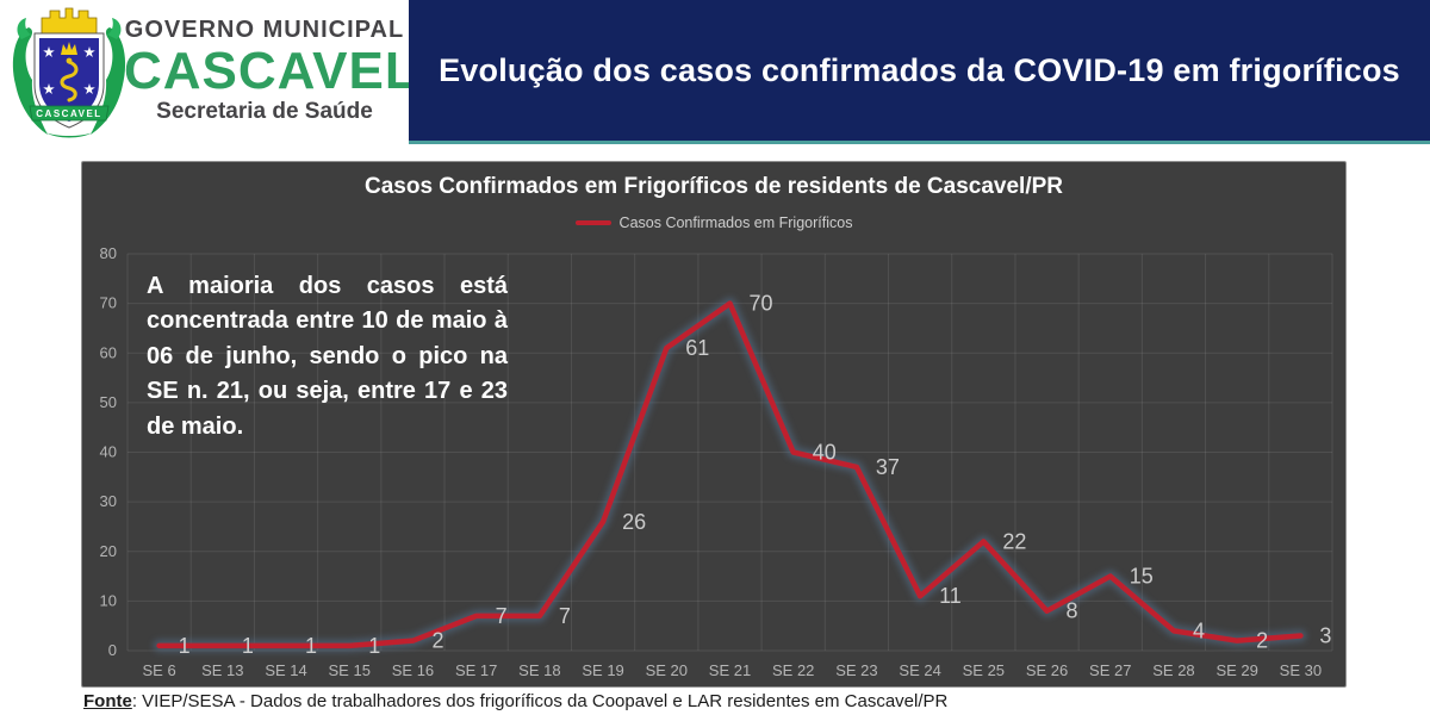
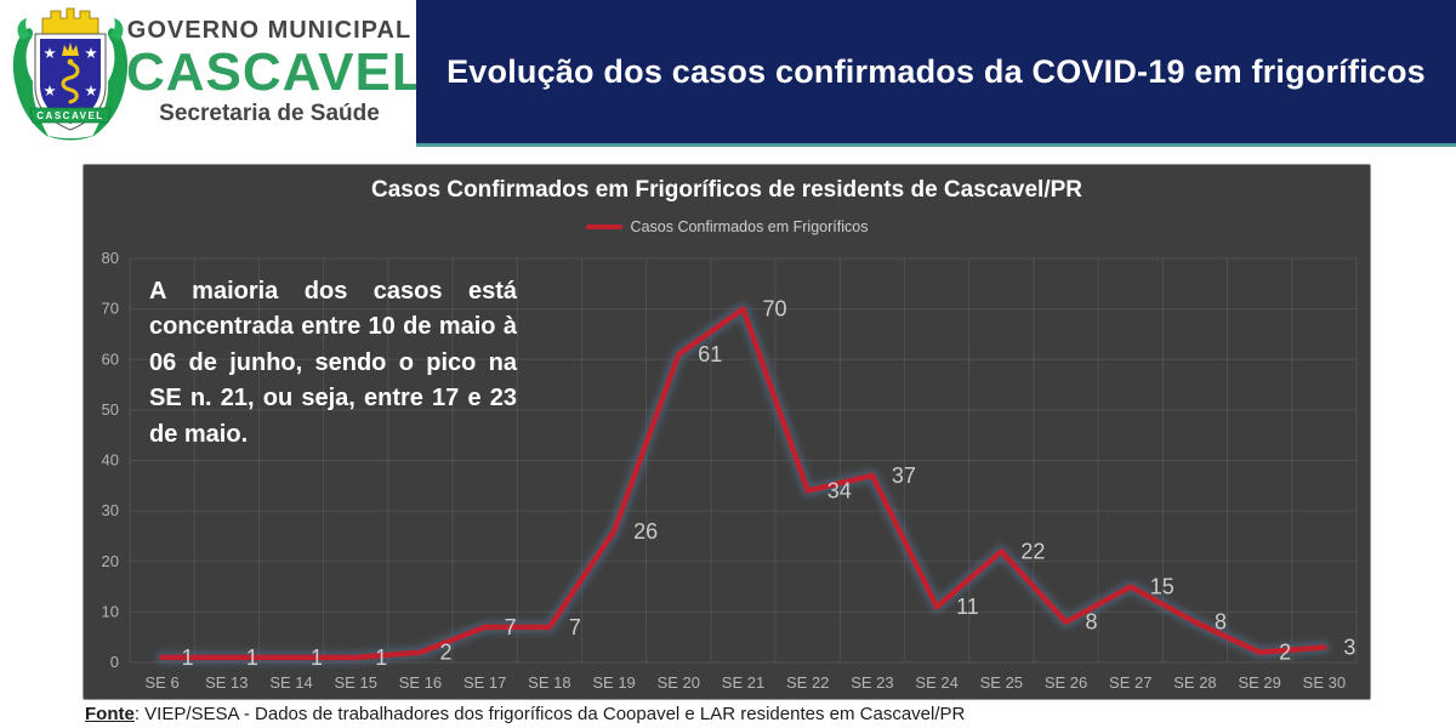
SE 22: 40 -> 34
SE 28: 4 -> 8
